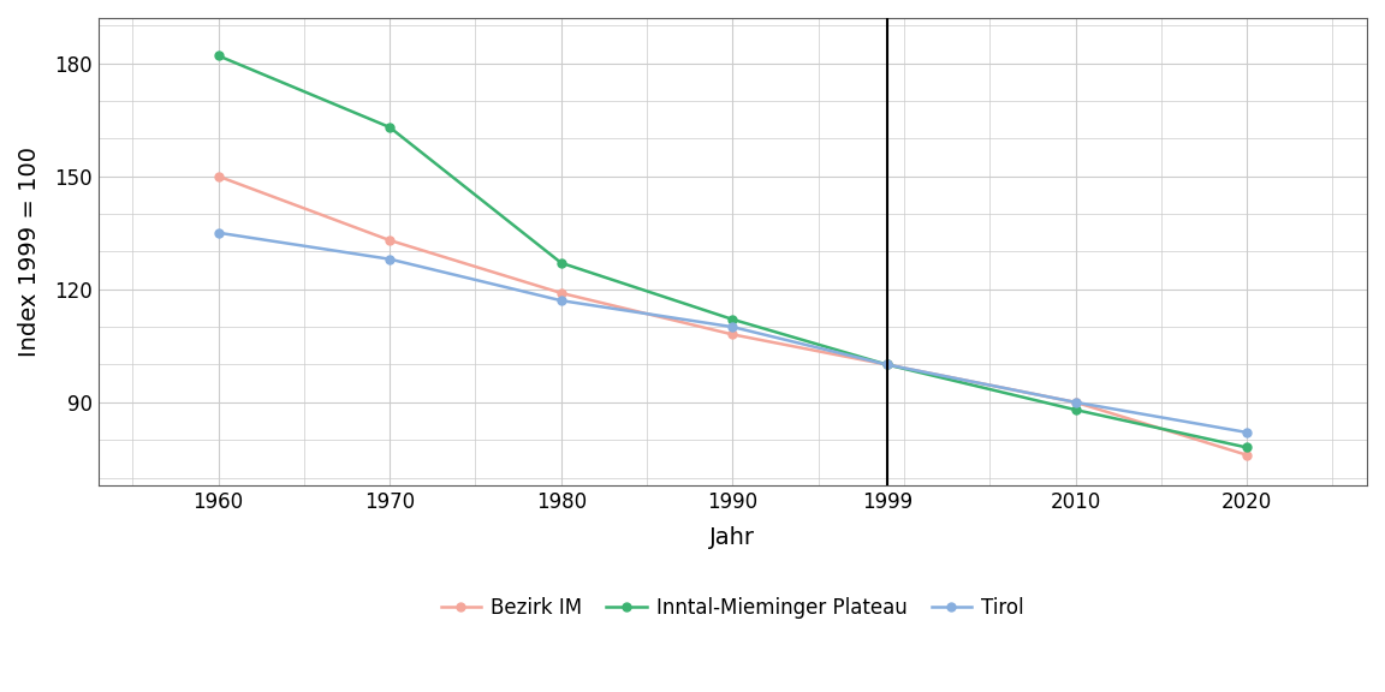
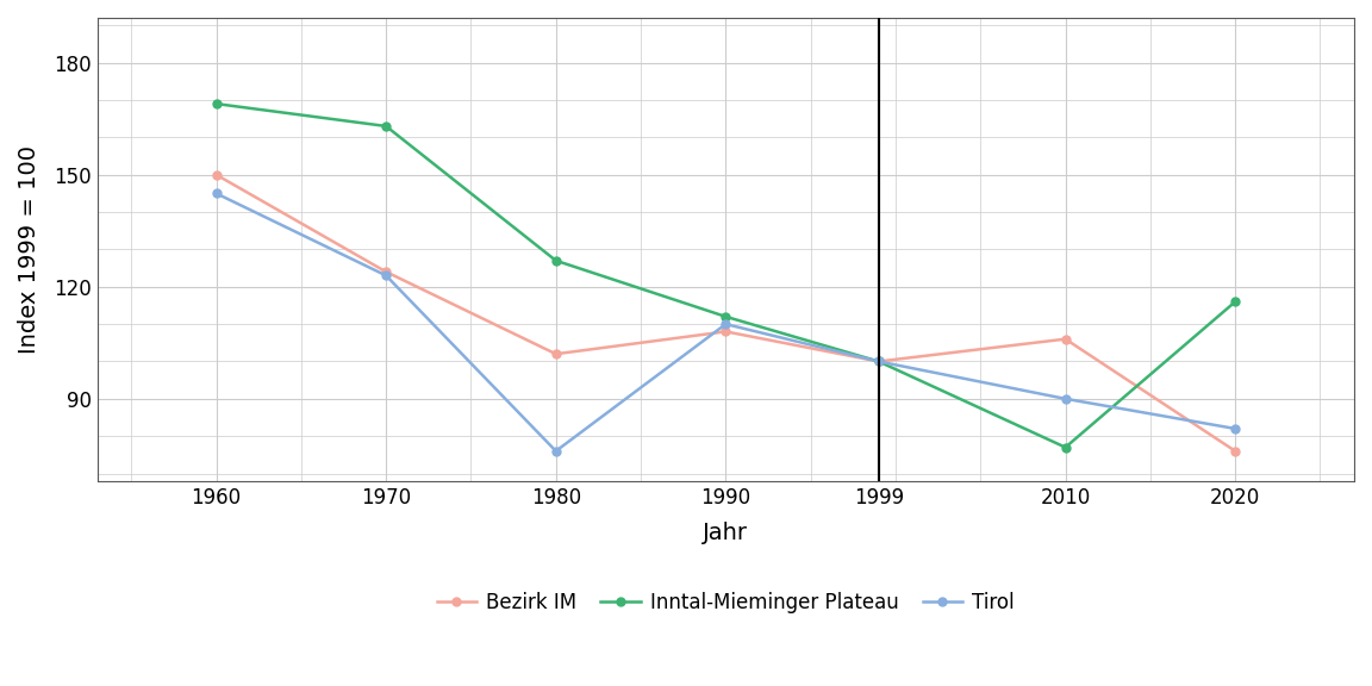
Inntal-Mieminger Plateau/1960: 182 -> 169
Tirol/1960: 135 -> 145
Bezirk IM/1970: 133 -> 124
Tirol/1970: 128 -> 123
Bezirk IM/1980: 119 -> 102
Tirol/1980: 117 -> 76
Bezirk IM/2010: 90 -> 106
Inntal-Mieminger Plateau/2010: 88 -> 77
Inntal-Mieminger Plateau/2020: 78 -> 116
